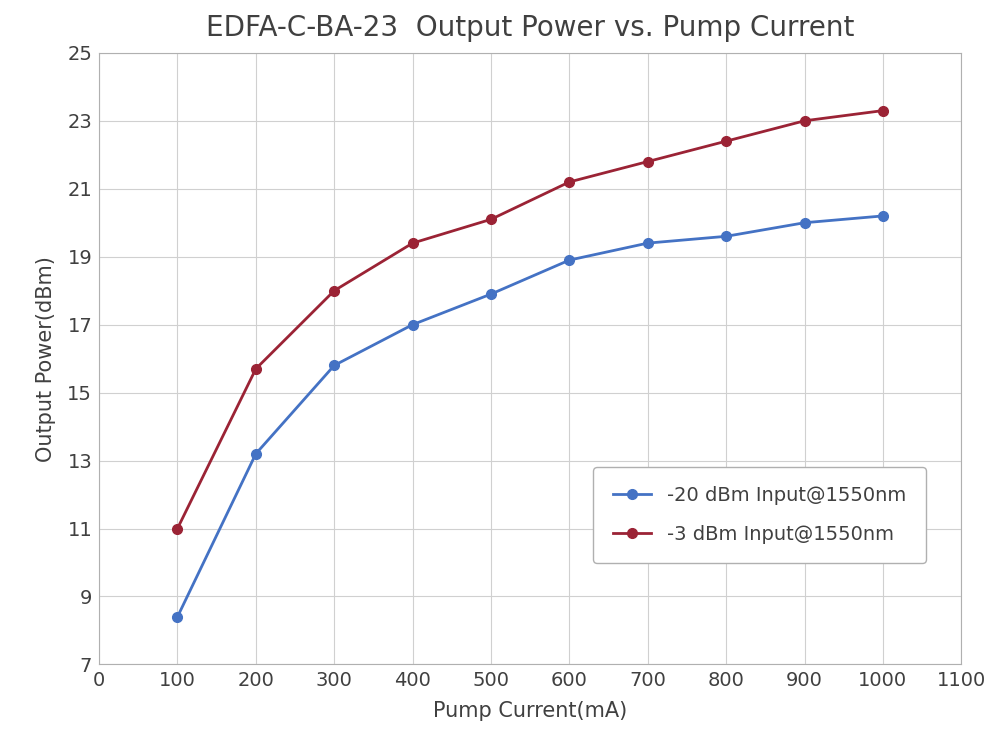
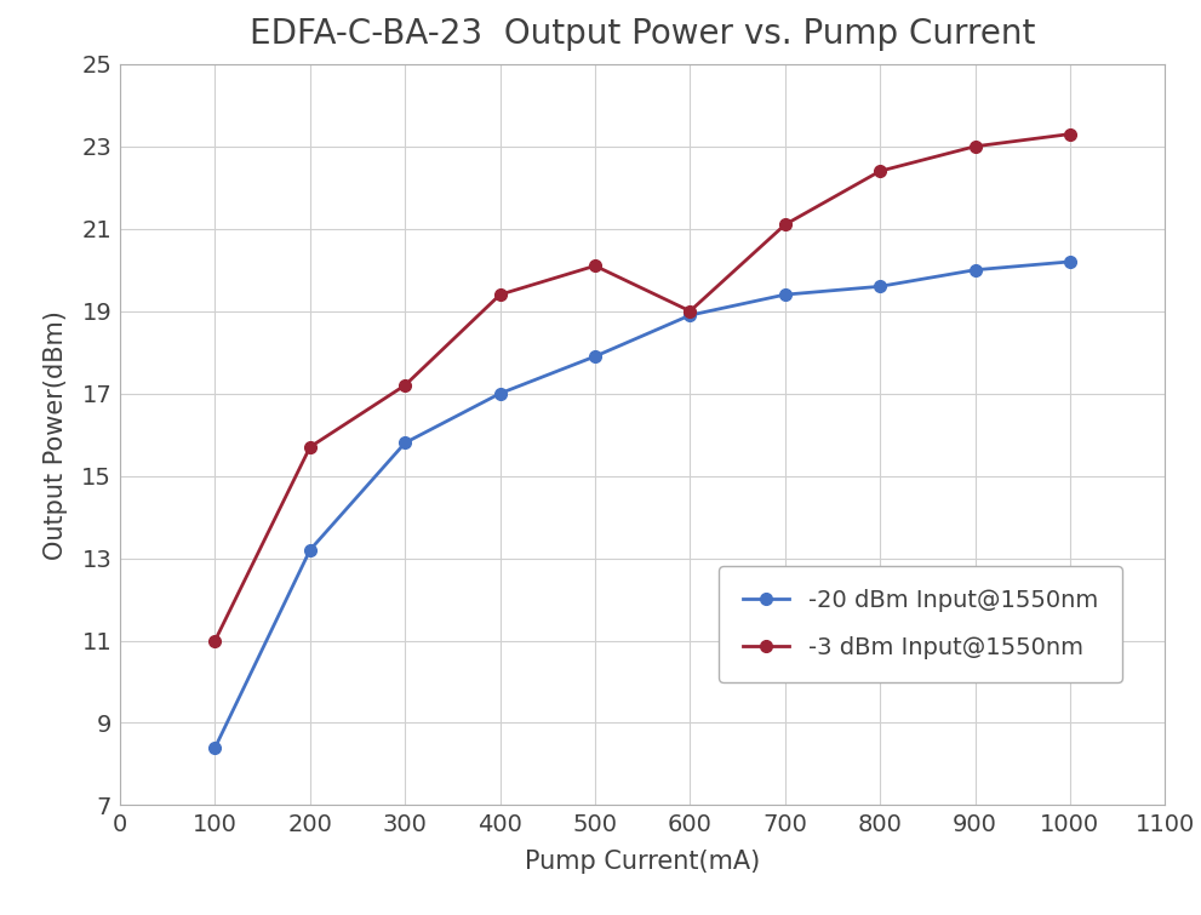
-3 dBm Input@1550nm/300: 18.0 -> 17.2
-3 dBm Input@1550nm/600: 21.2 -> 19.0
-3 dBm Input@1550nm/700: 21.8 -> 21.1
